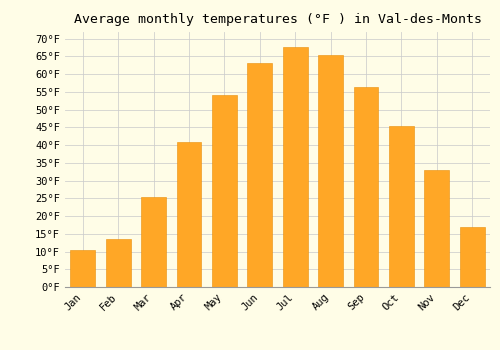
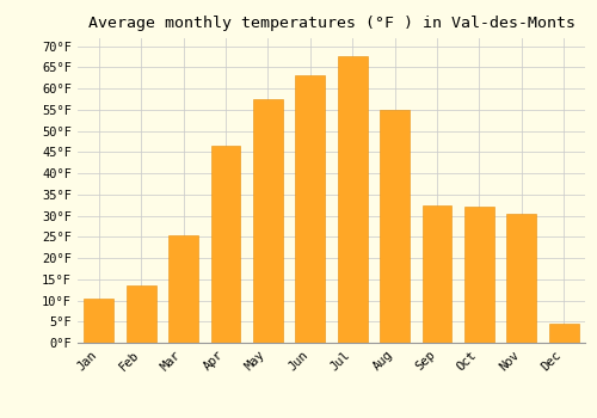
Apr: 41.0°F -> 46.5°F
May: 54.0°F -> 57.5°F
Aug: 65.5°F -> 55.0°F
Sep: 56.5°F -> 32.5°F
Oct: 45.5°F -> 32.0°F
Nov: 33.0°F -> 30.5°F
Dec: 17.0°F -> 4.5°F
